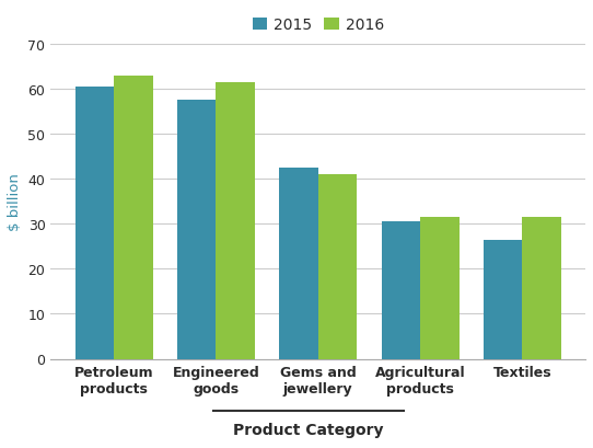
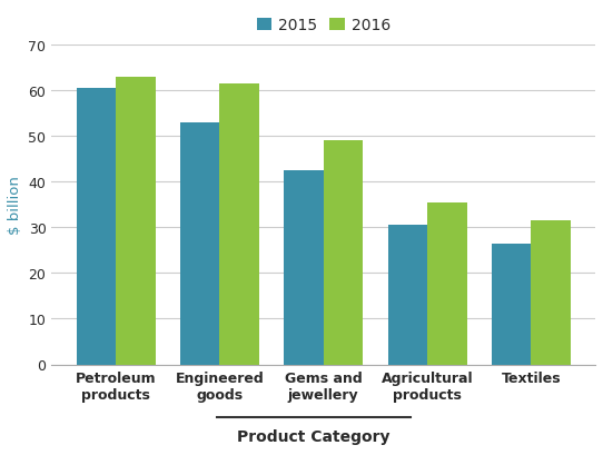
2015/Engineered goods: 57.5 -> 53.0
2016/Gems and jewellery: 41.0 -> 49.0
2016/Agricultural products: 31.5 -> 35.5
